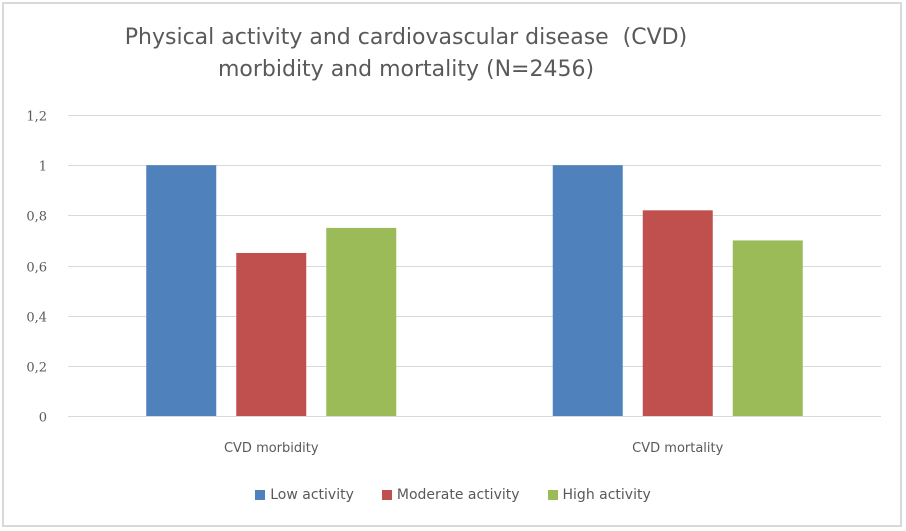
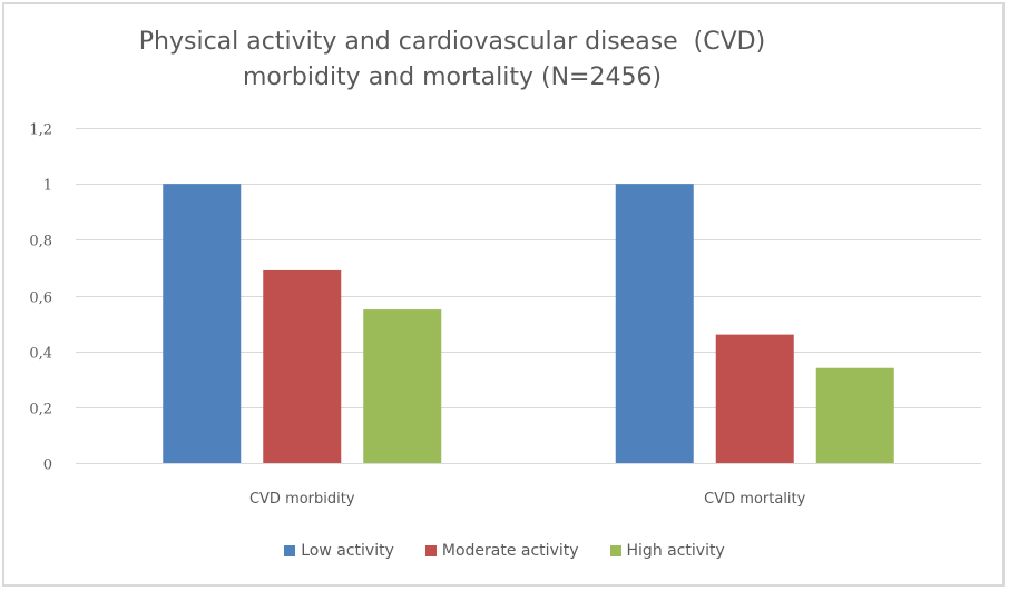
Moderate activity/CVD morbidity: 0,65 -> 0,69
High activity/CVD morbidity: 0,75 -> 0,55
Moderate activity/CVD mortality: 0,82 -> 0,46
High activity/CVD mortality: 0,70 -> 0,34
